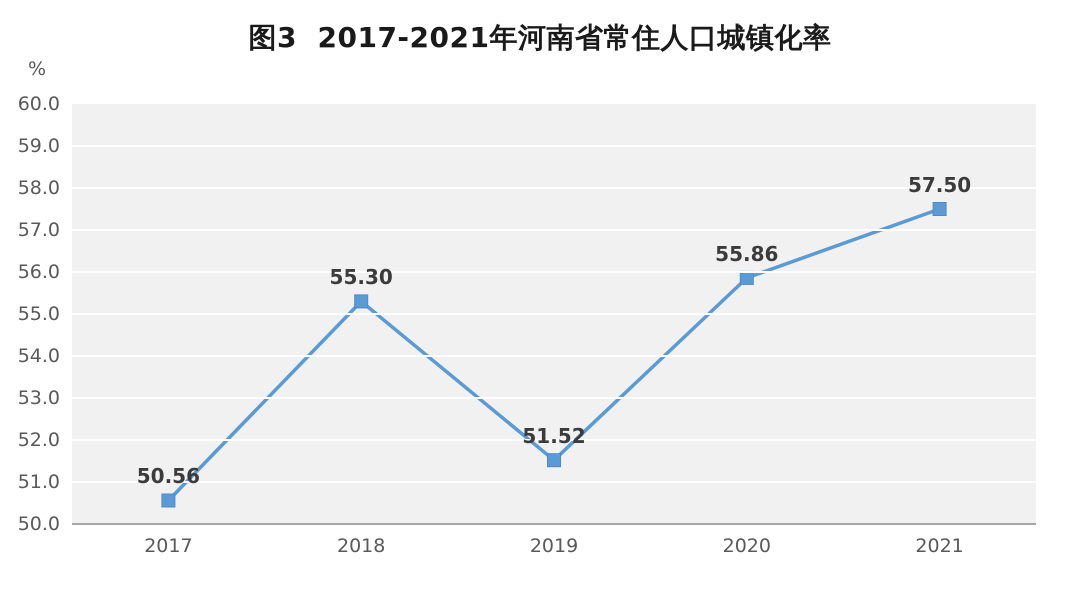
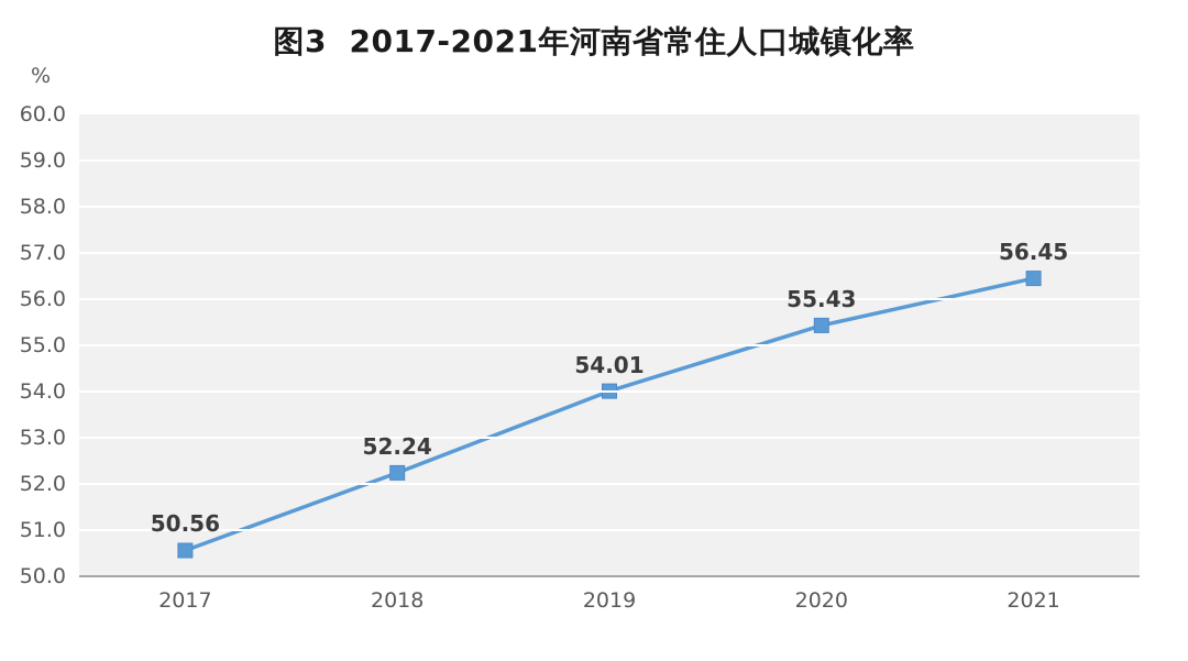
2018: 55.30 -> 52.24
2019: 51.52 -> 54.01
2020: 55.86 -> 55.43
2021: 57.50 -> 56.45
